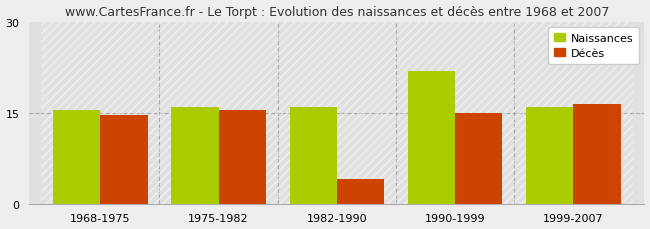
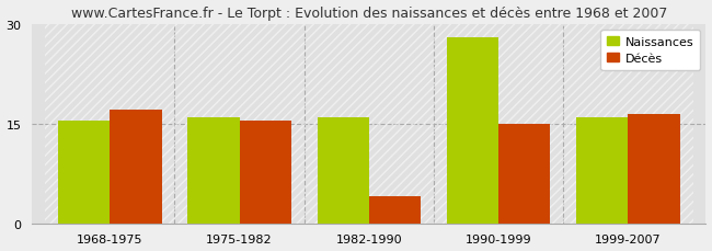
Décès/1968-1975: 14.6 -> 17.0
Naissances/1990-1999: 21.8 -> 28.0
